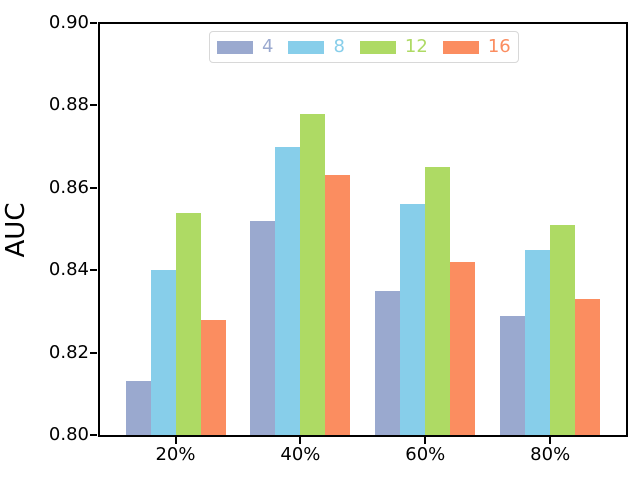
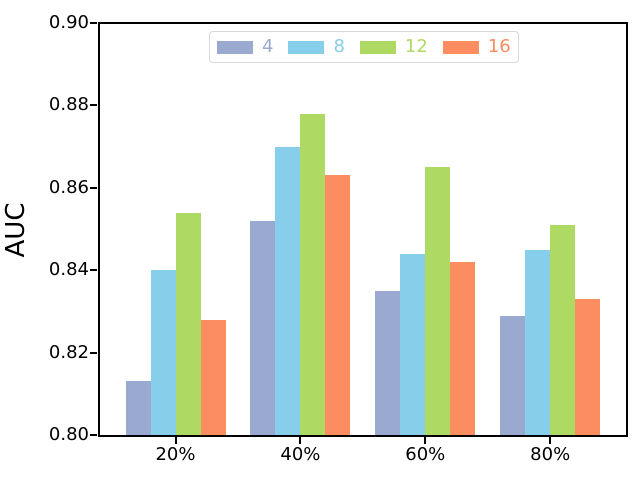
8/60%: 0.856 -> 0.844
